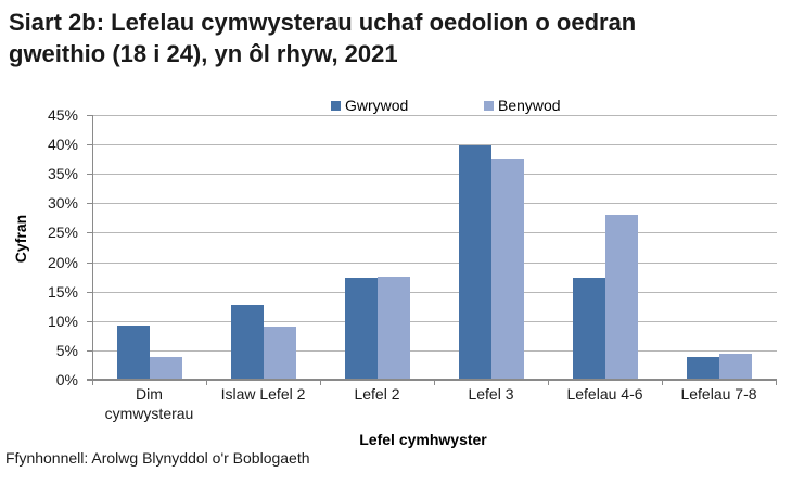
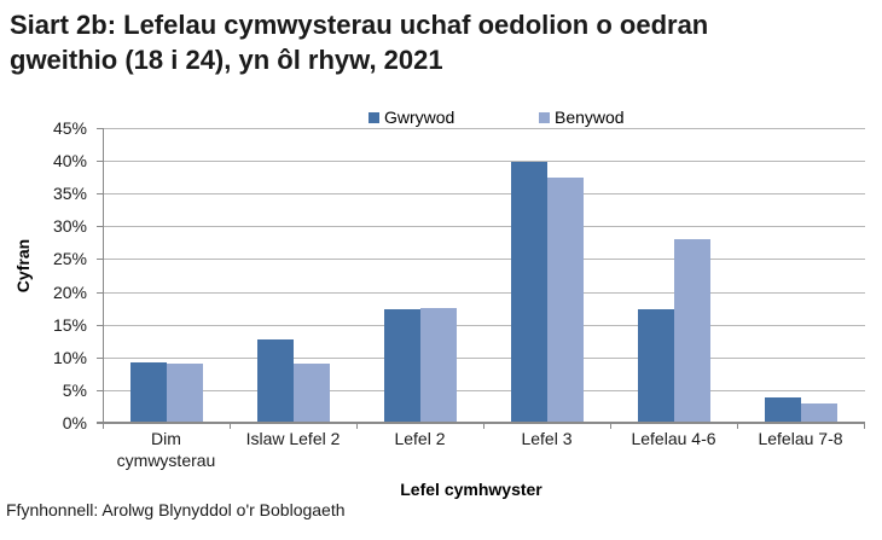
Benywod/Dim cymwysterau: 4% -> 9%
Benywod/Lefelau 7-8: 4% -> 3%
